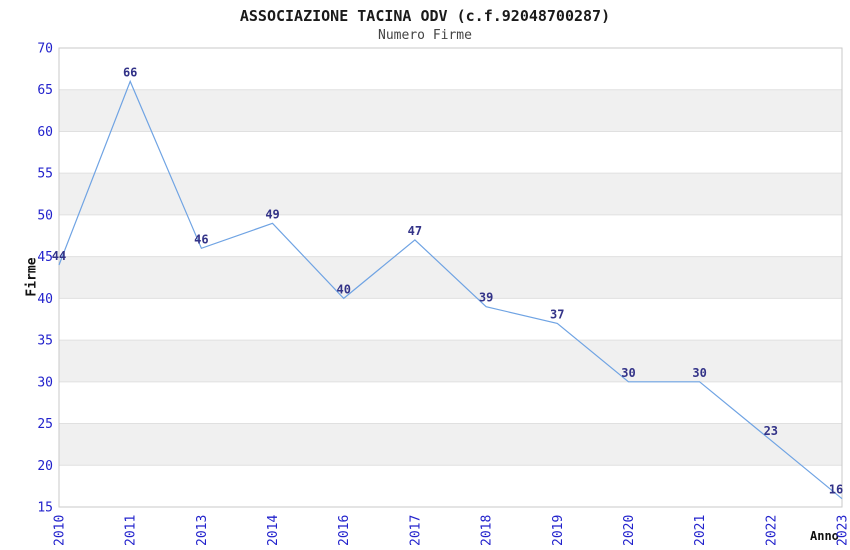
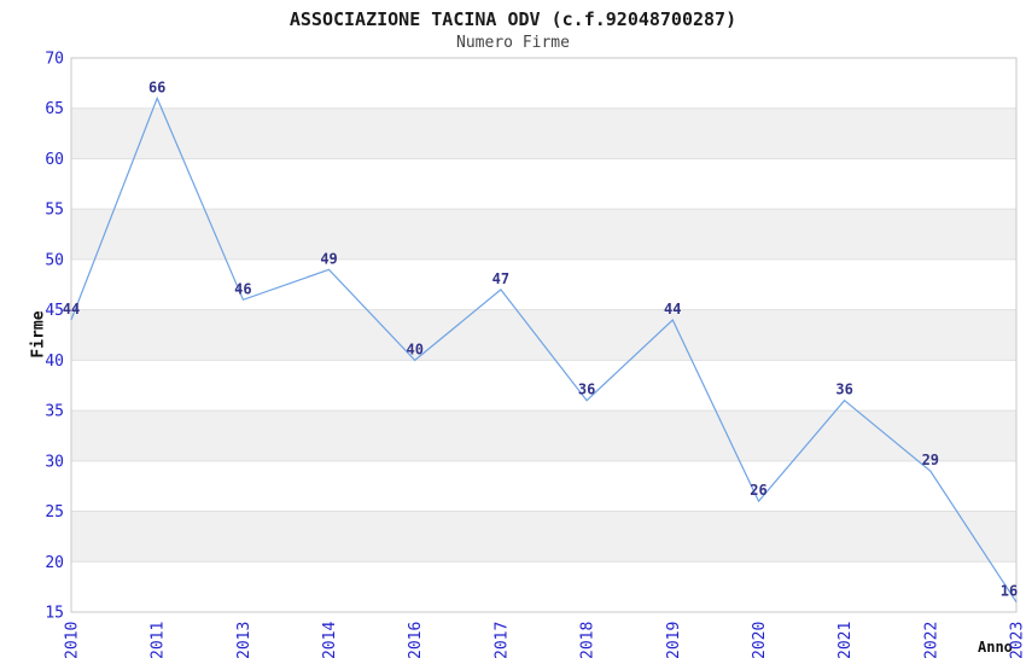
2018: 39 -> 36
2019: 37 -> 44
2020: 30 -> 26
2021: 30 -> 36
2022: 23 -> 29
